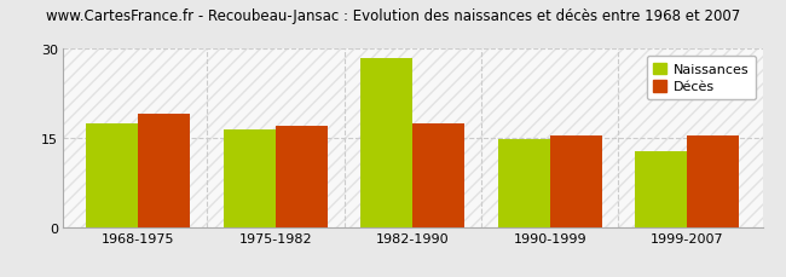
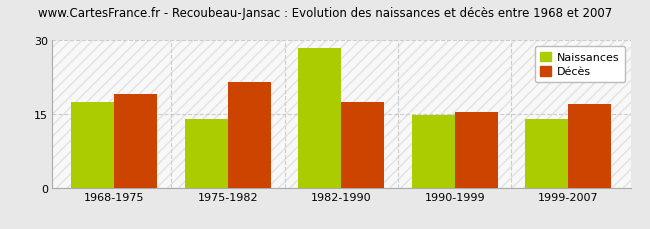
Naissances/1975-1982: 16.5 -> 14.0
Décès/1975-1982: 17.0 -> 21.5
Naissances/1999-2007: 12.7 -> 14.0
Décès/1999-2007: 15.5 -> 17.0
